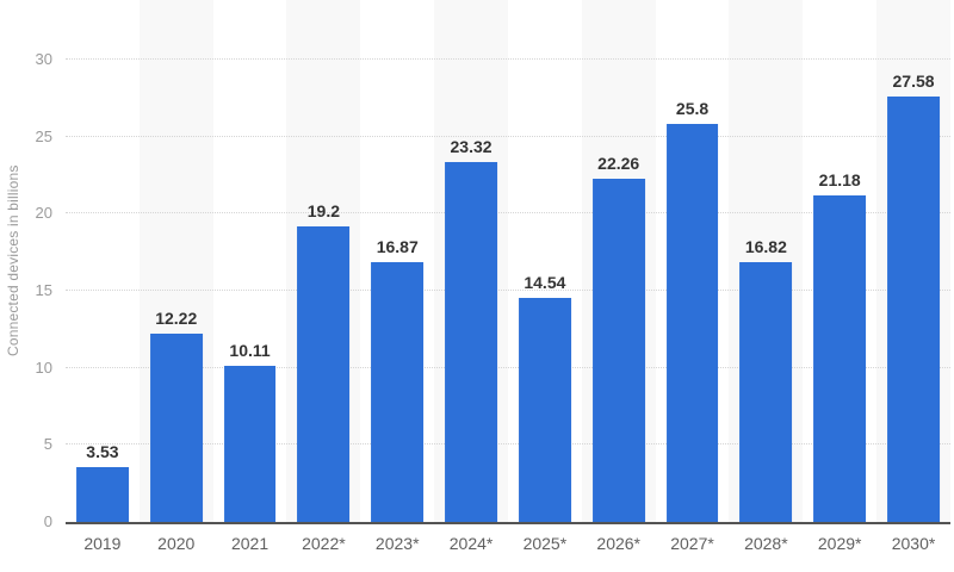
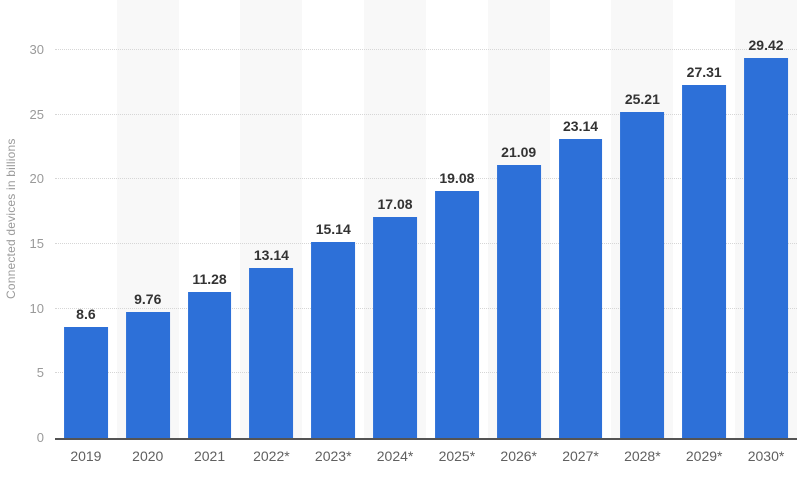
2019: 3.53 -> 8.6
2020: 12.22 -> 9.76
2021: 10.11 -> 11.28
2022*: 19.2 -> 13.14
2023*: 16.87 -> 15.14
2024*: 23.32 -> 17.08
2025*: 14.54 -> 19.08
2026*: 22.26 -> 21.09
2027*: 25.8 -> 23.14
2028*: 16.82 -> 25.21
2029*: 21.18 -> 27.31
2030*: 27.58 -> 29.42
